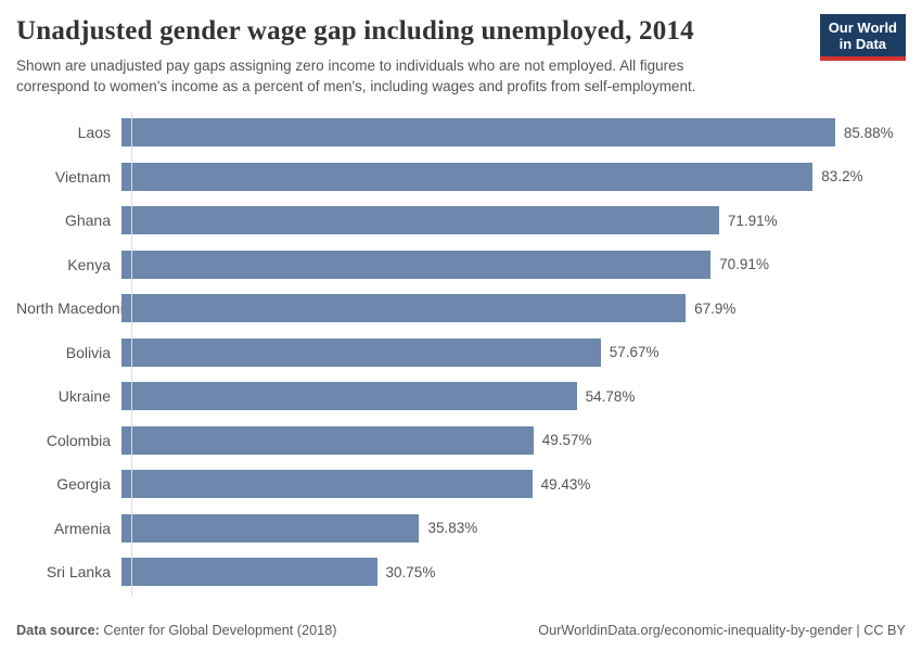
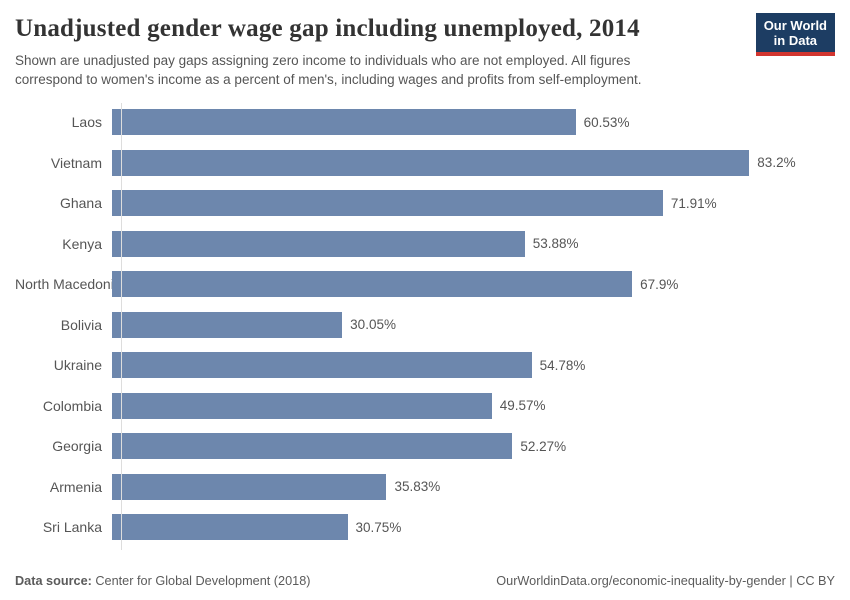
Laos: 85.88% -> 60.53%
Kenya: 70.91% -> 53.88%
Bolivia: 57.67% -> 30.05%
Georgia: 49.43% -> 52.27%
